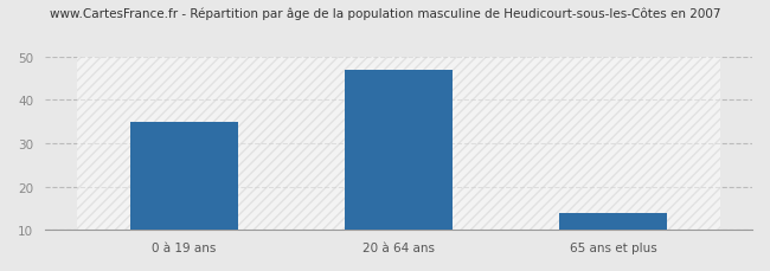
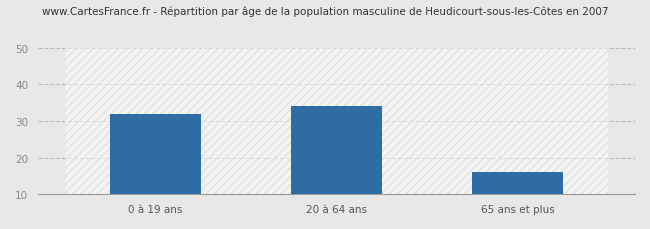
0 à 19 ans: 35 -> 32
20 à 64 ans: 47 -> 34
65 ans et plus: 14 -> 16
